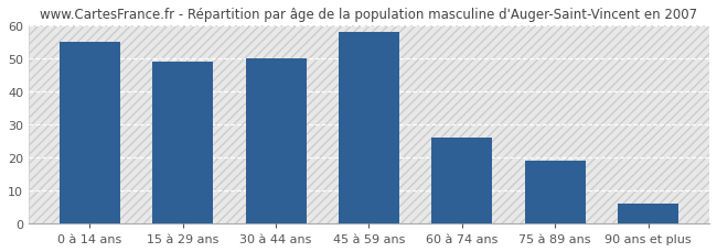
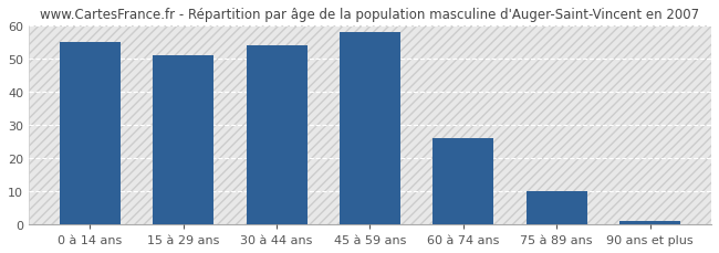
15 à 29 ans: 49 -> 51
30 à 44 ans: 50 -> 54
75 à 89 ans: 19 -> 10
90 ans et plus: 6 -> 1
